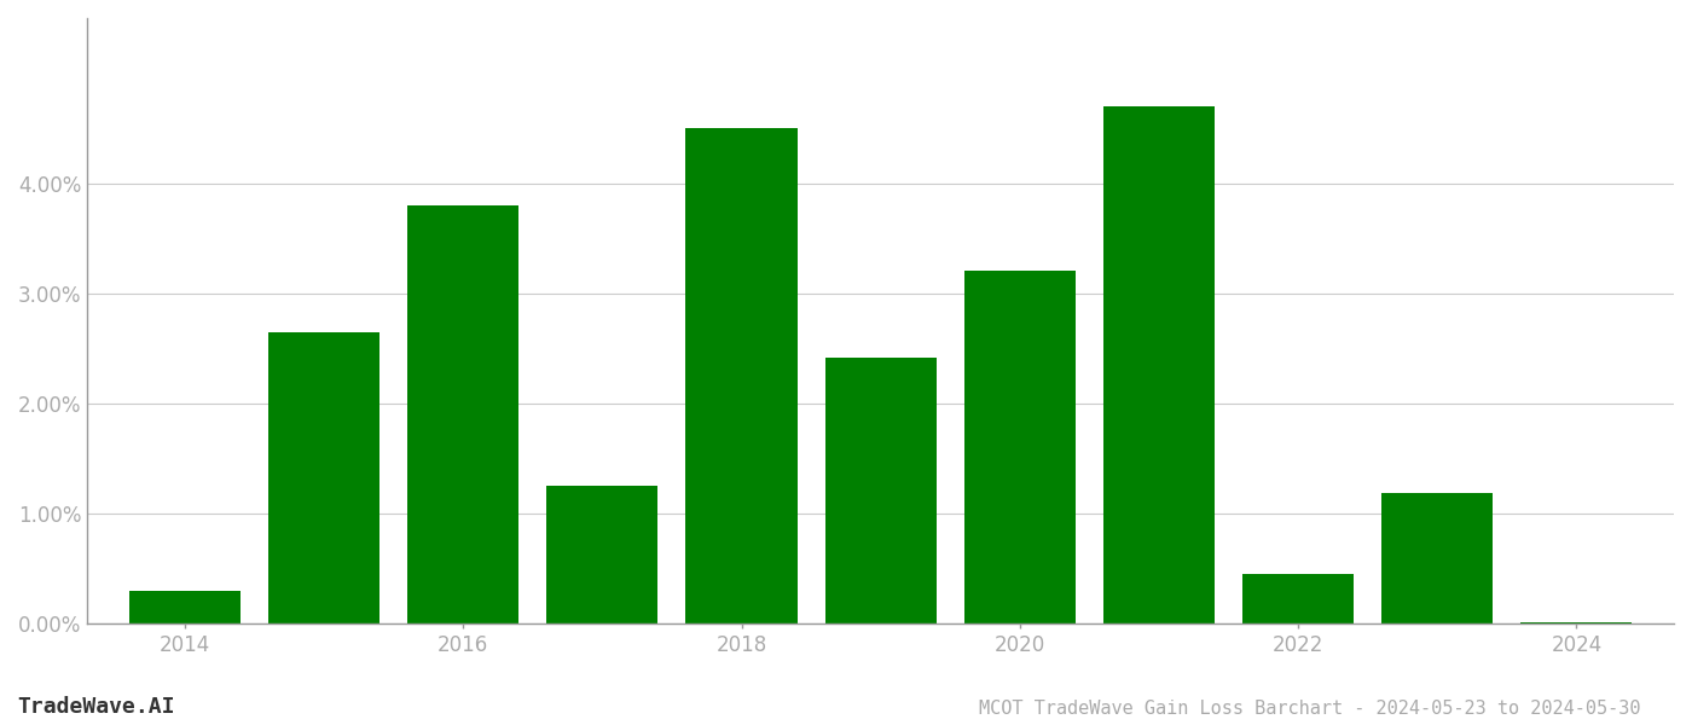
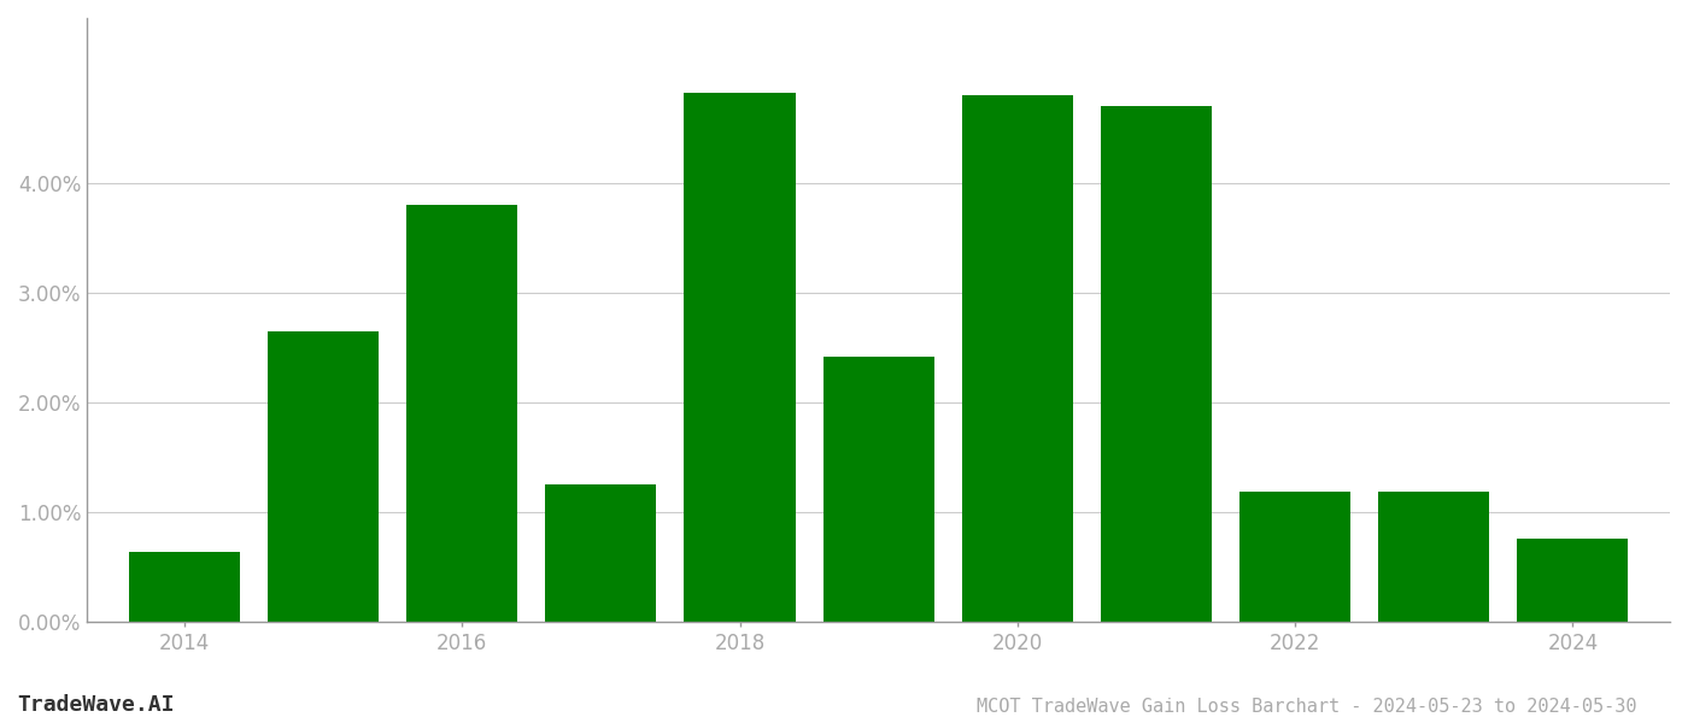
2014: 0.30% -> 0.64%
2018: 4.50% -> 4.82%
2020: 3.20% -> 4.80%
2022: 0.45% -> 1.18%
2024: 0.01% -> 0.76%
